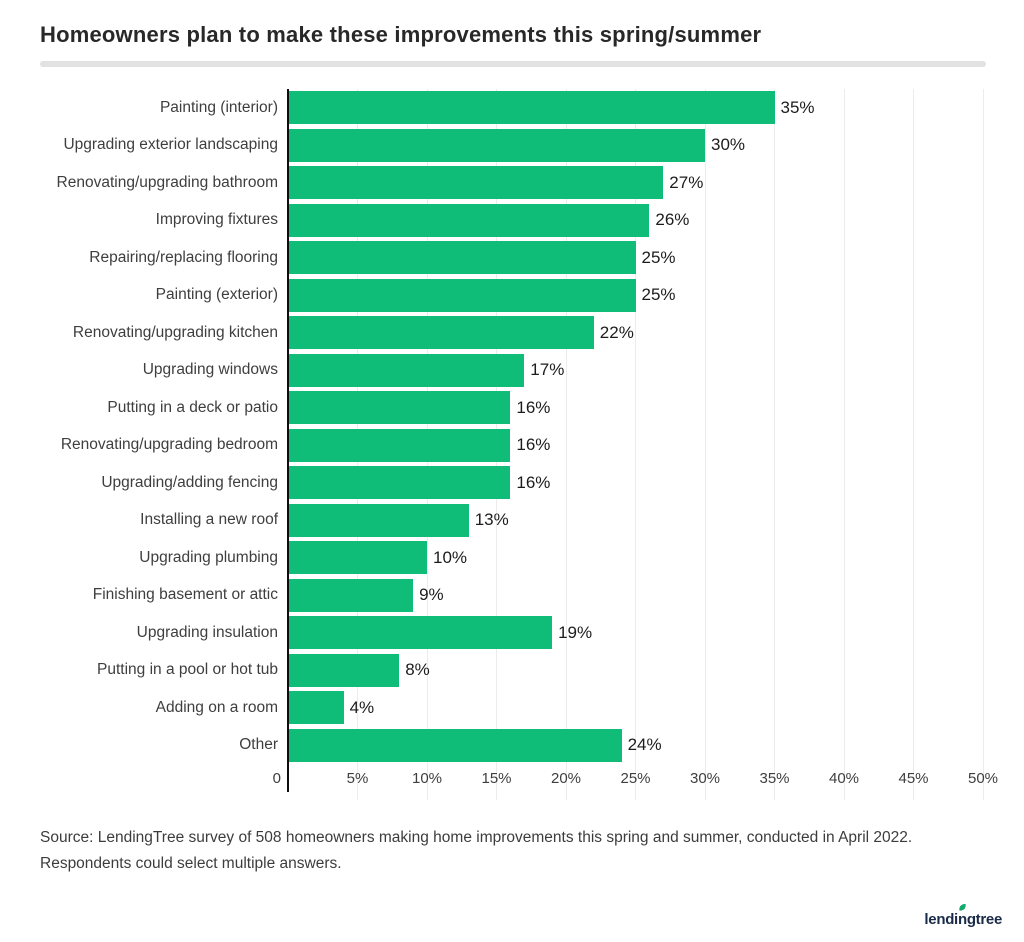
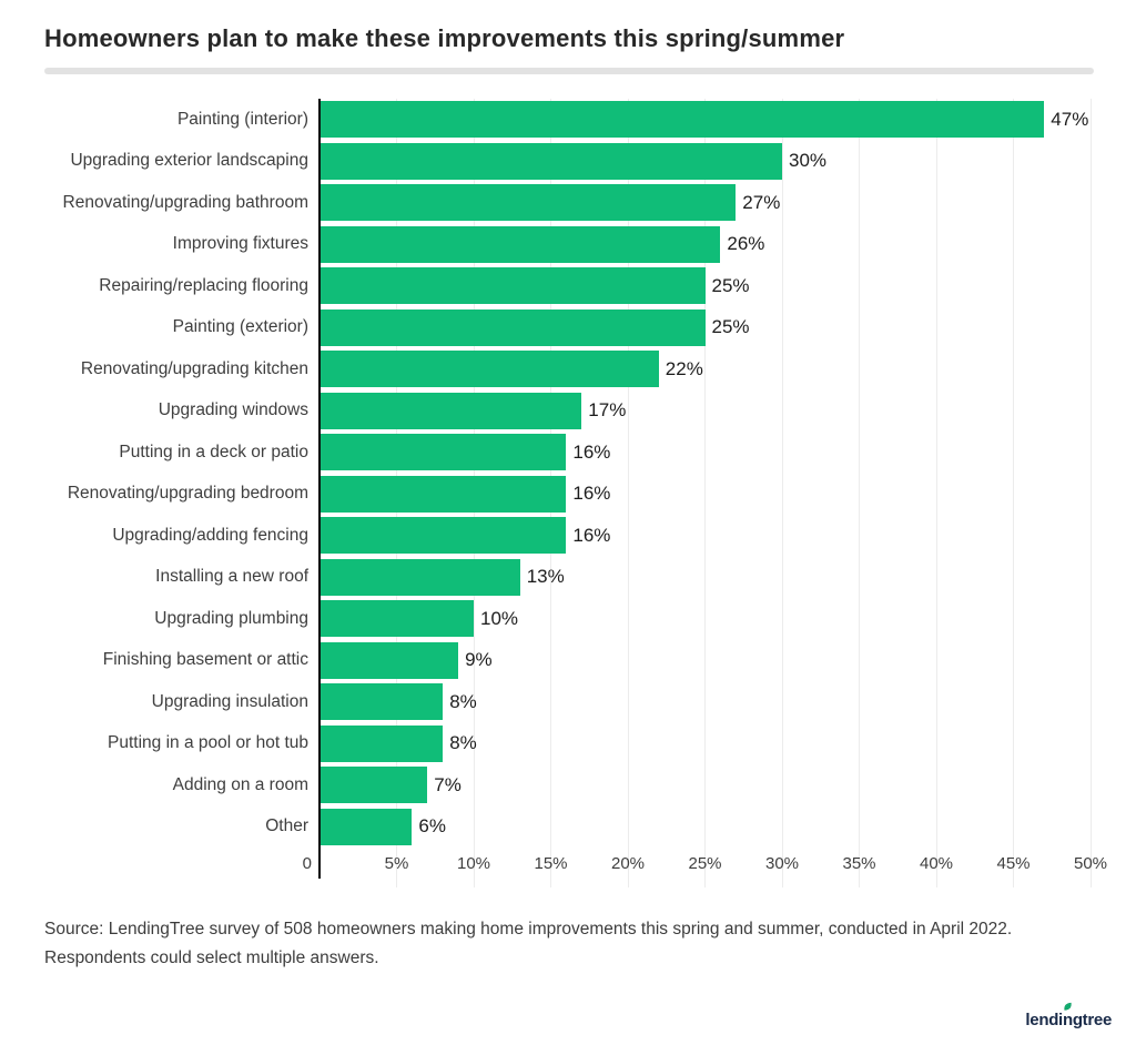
Painting (interior): 35% -> 47%
Upgrading insulation: 19% -> 8%
Adding on a room: 4% -> 7%
Other: 24% -> 6%
